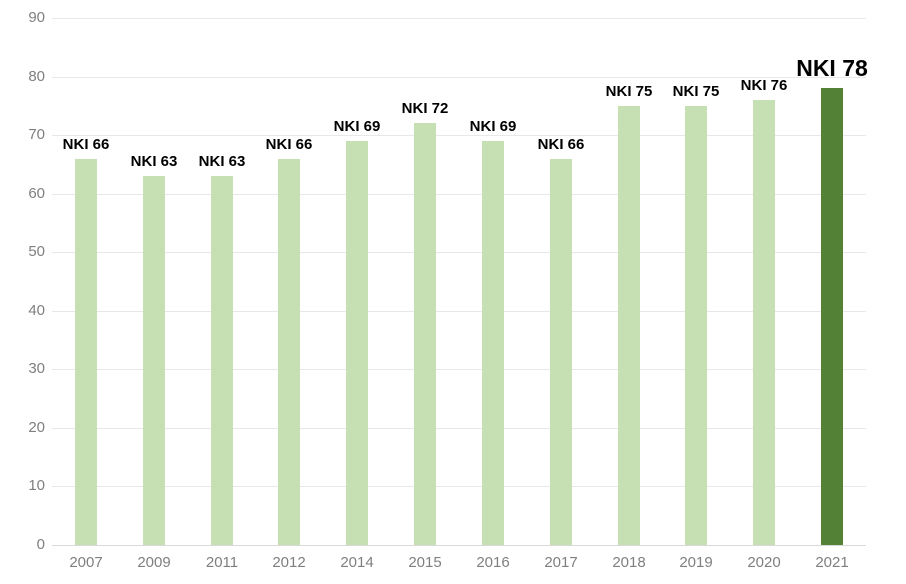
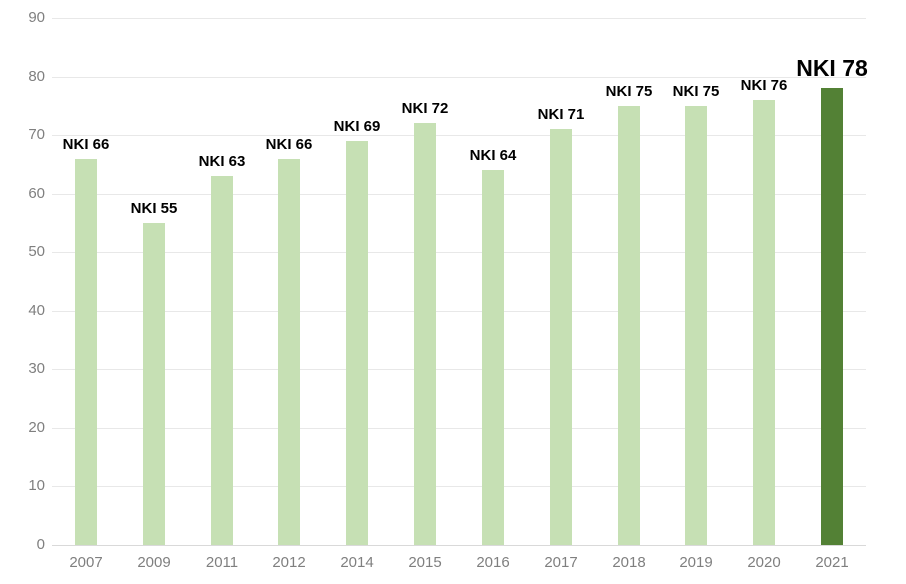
2009: 63 -> 55
2016: 69 -> 64
2017: 66 -> 71
